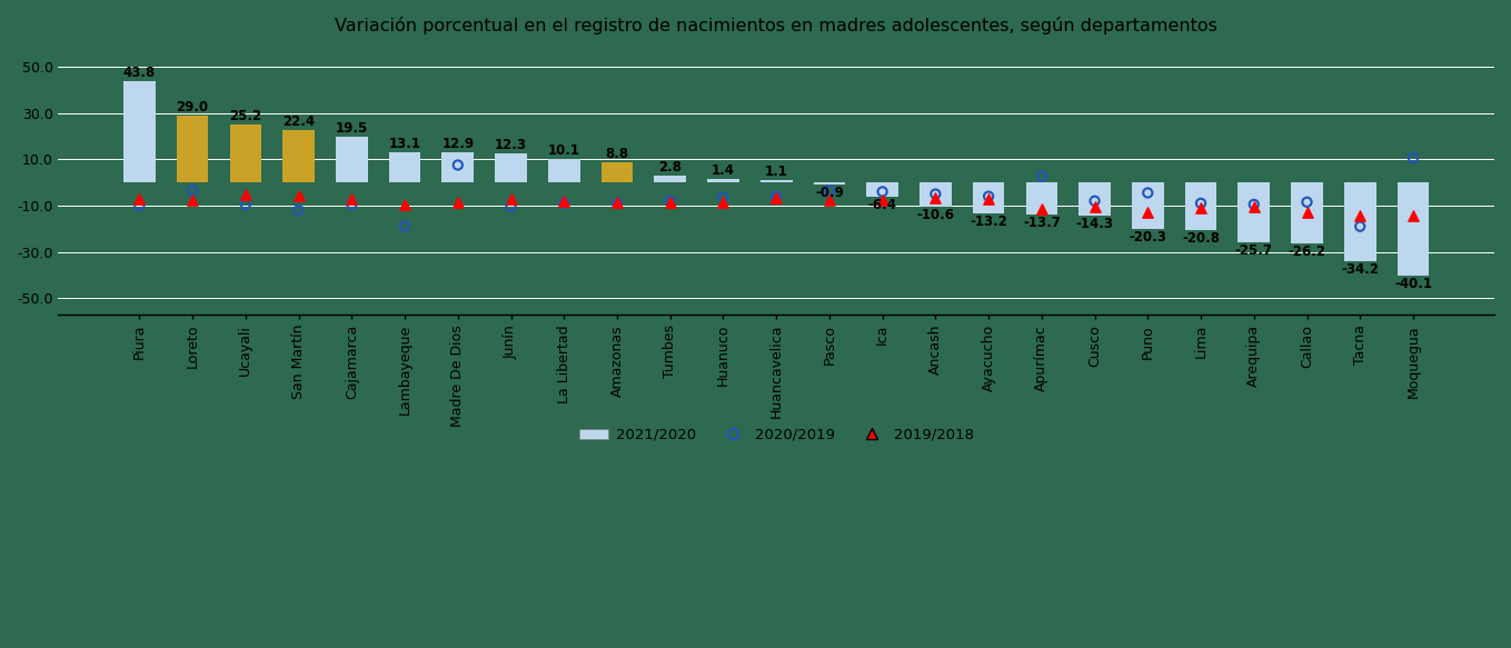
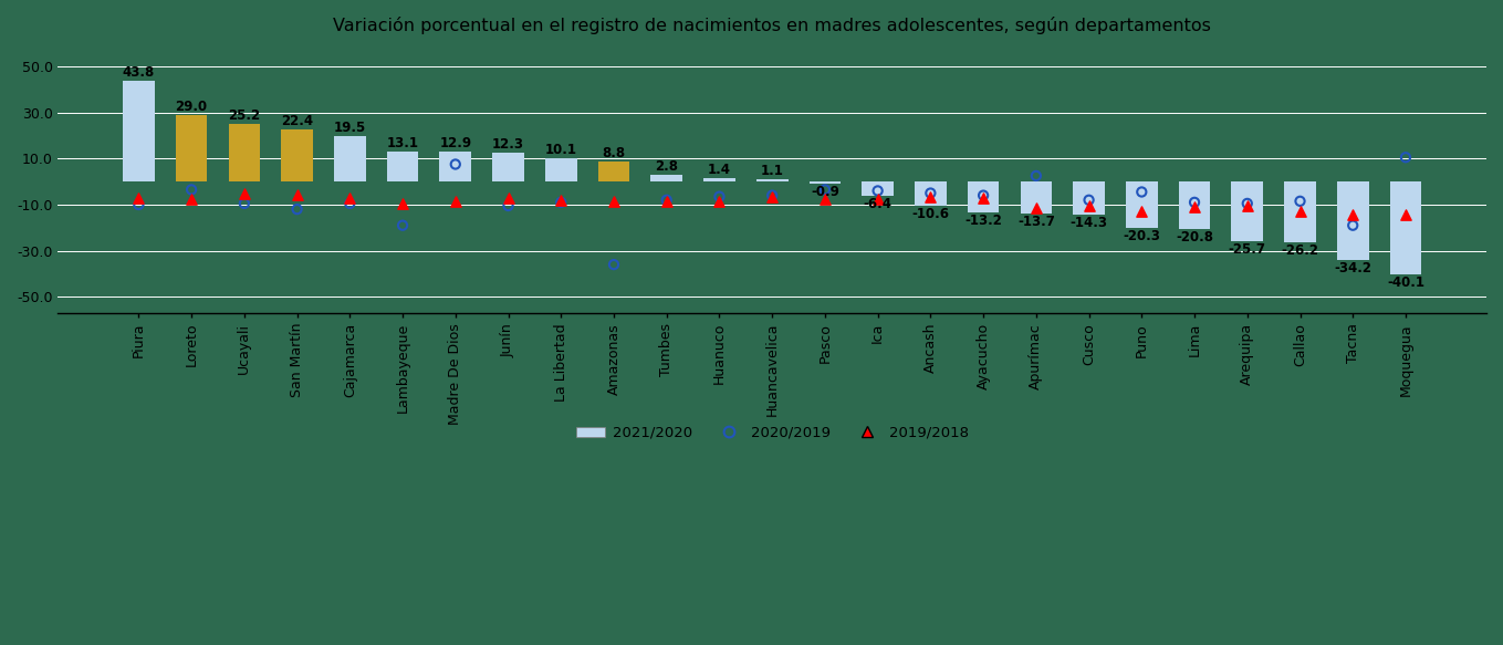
2020/2019/Amazonas: -9.0 -> -36.0
